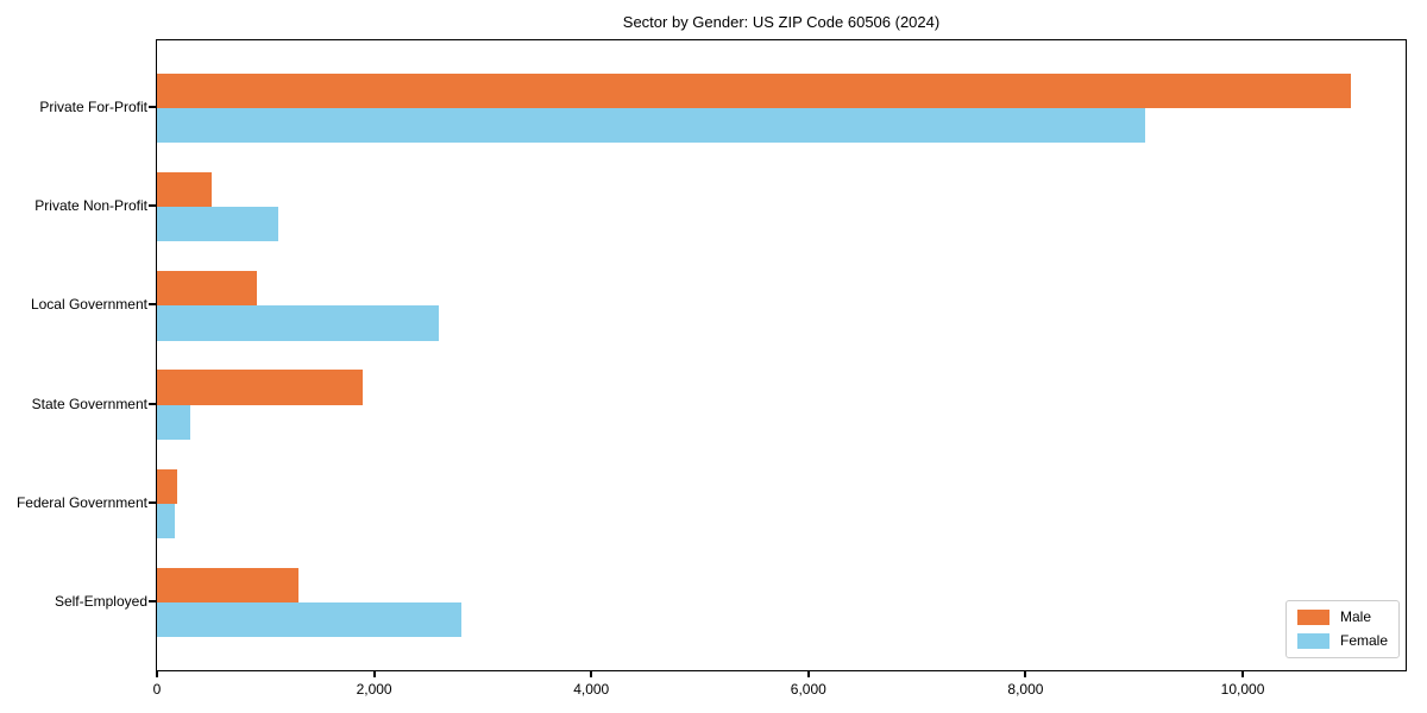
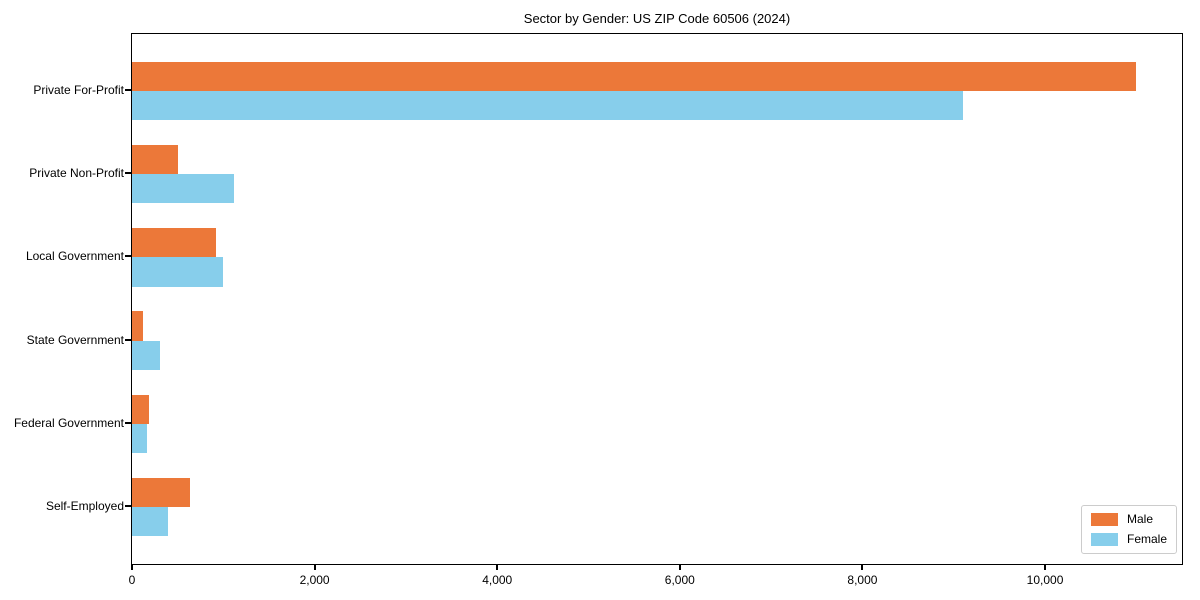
Female/Local Government: 2600 -> 1000
Male/State Government: 1900 -> 100
Male/Self-Employed: 1300 -> 600
Female/Self-Employed: 2800 -> 400
